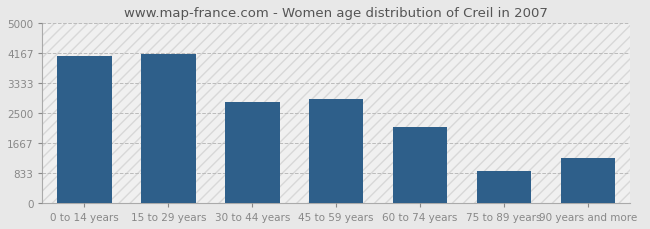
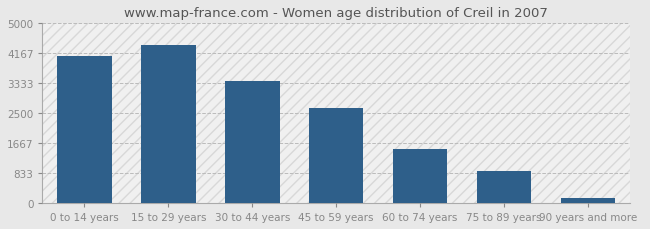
15 to 29 years: 4150 -> 4400
30 to 44 years: 2800 -> 3390
45 to 59 years: 2900 -> 2640
60 to 74 years: 2100 -> 1490
90 years and more: 1250 -> 130
